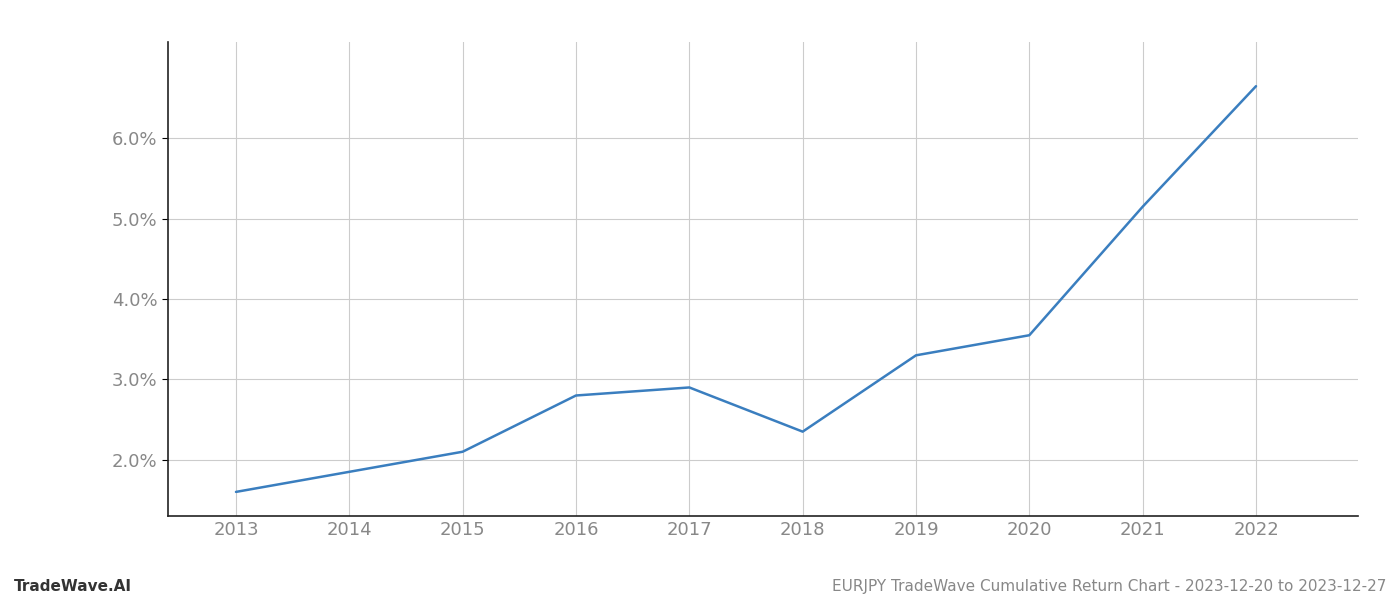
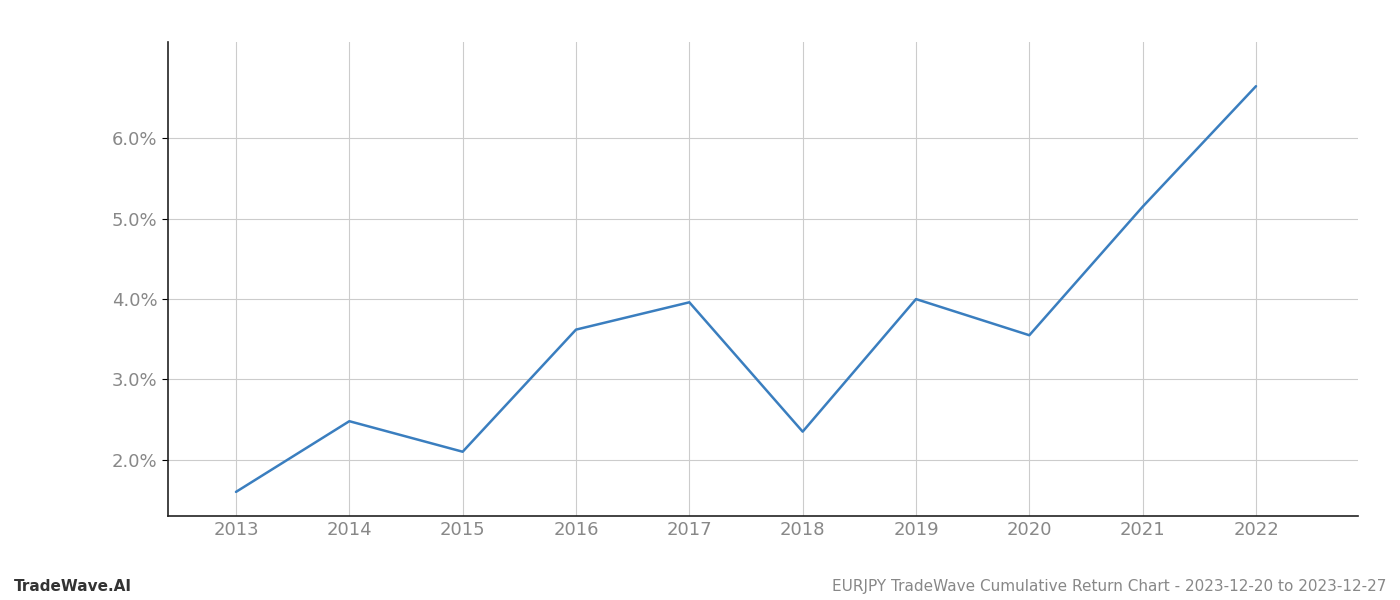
2014: 1.85% -> 2.48%
2016: 2.80% -> 3.62%
2017: 2.90% -> 3.96%
2019: 3.30% -> 4.00%
